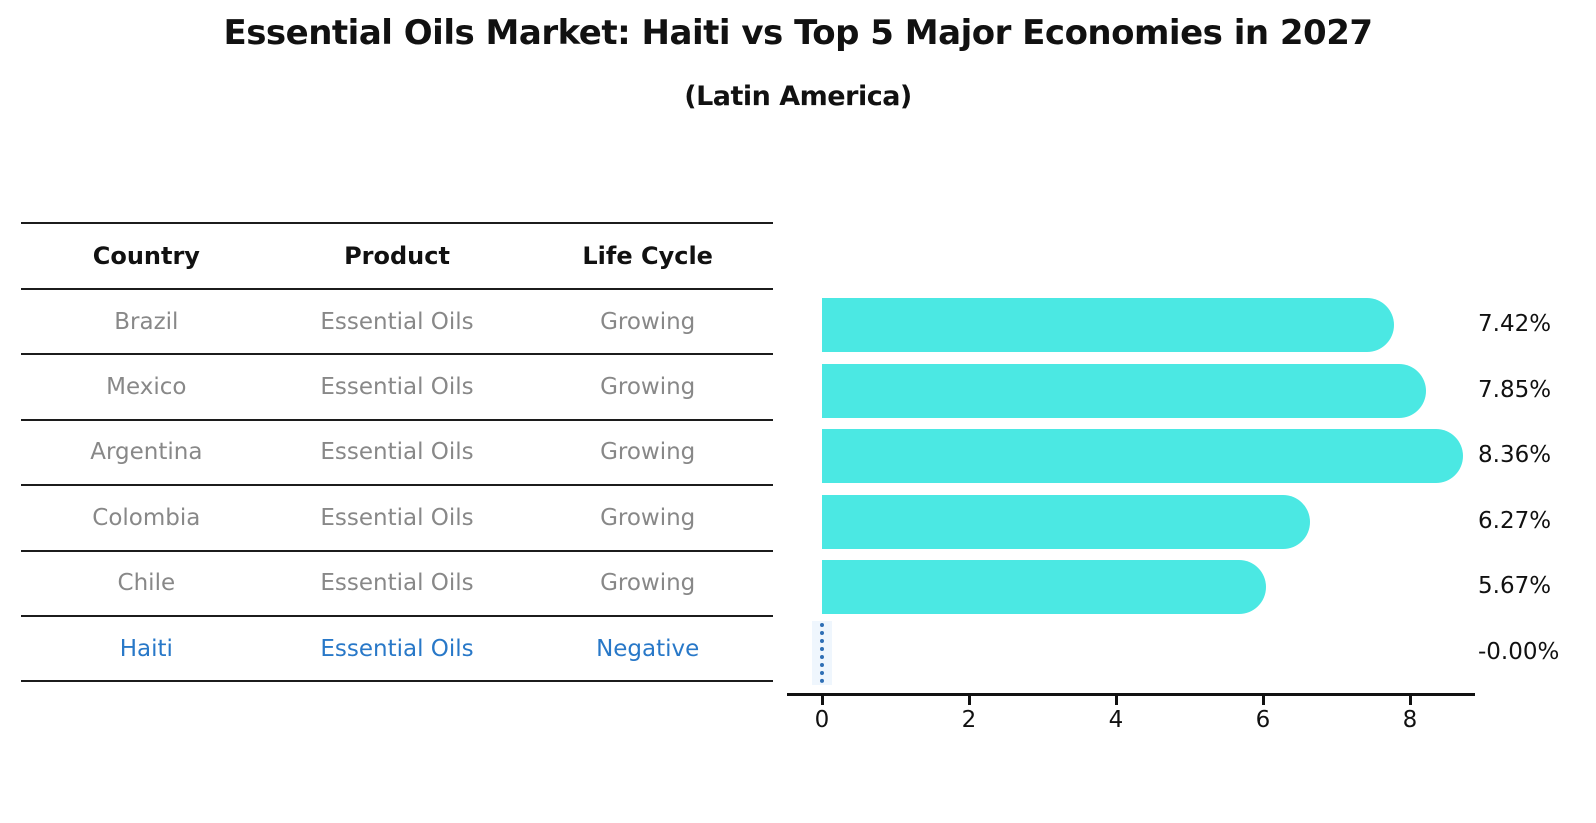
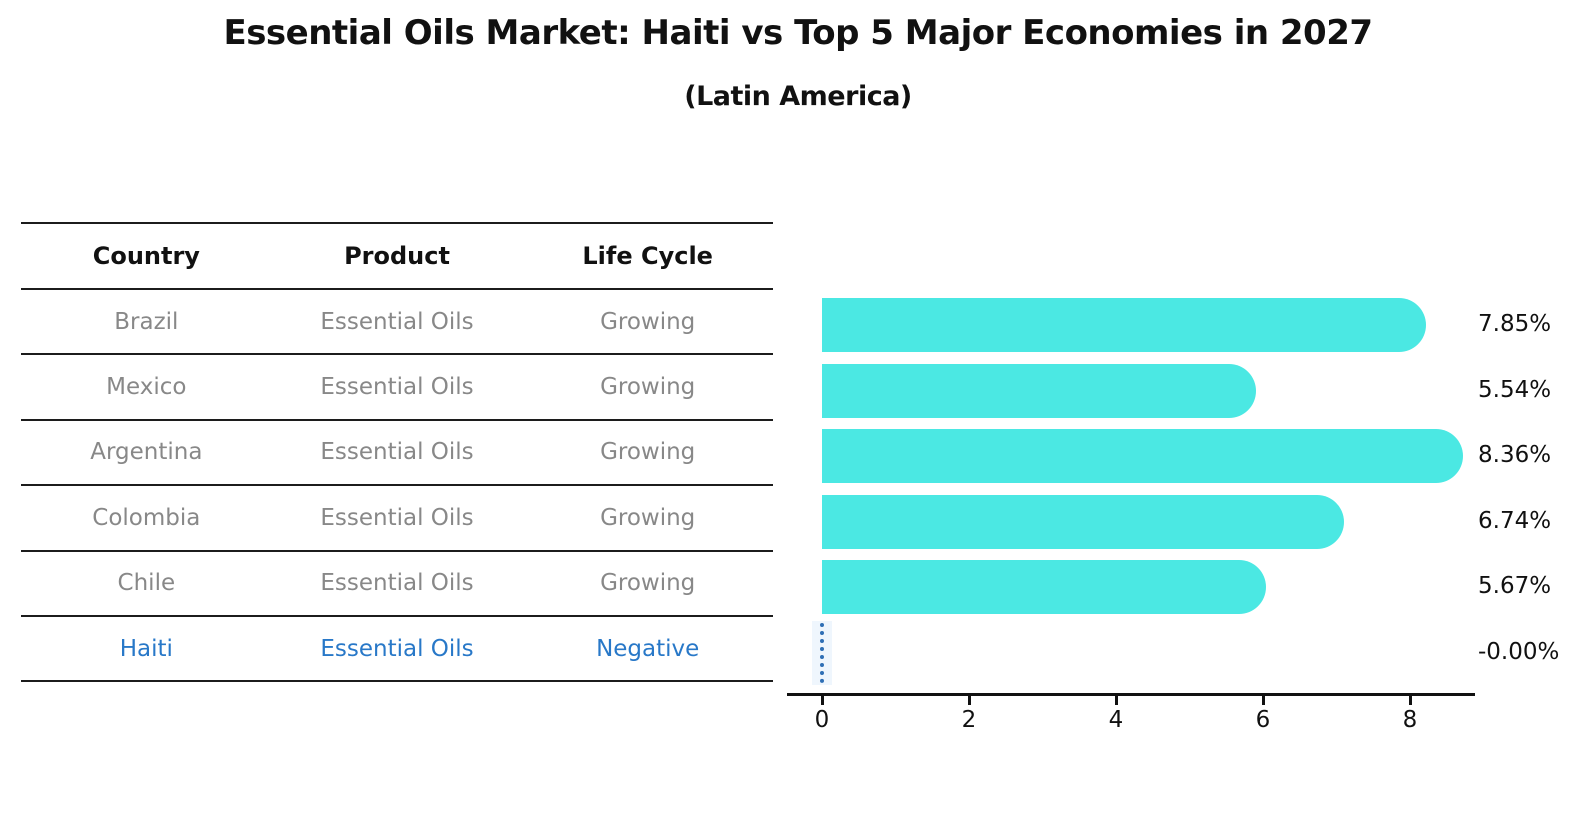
Brazil: 7.42% -> 7.85%
Mexico: 7.85% -> 5.54%
Colombia: 6.27% -> 6.74%
